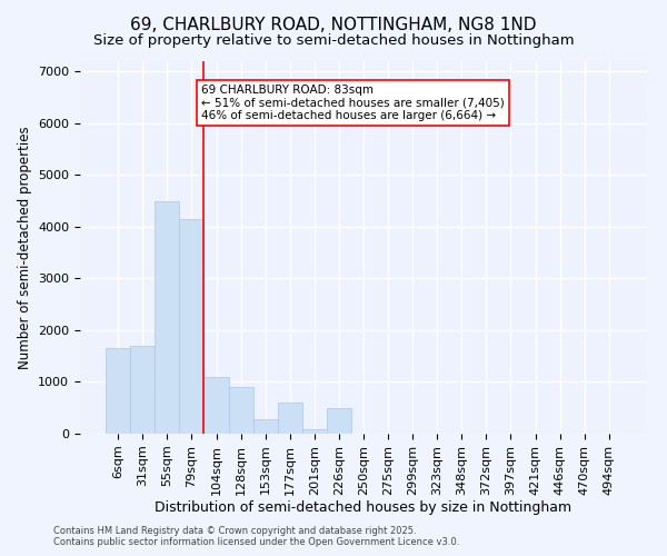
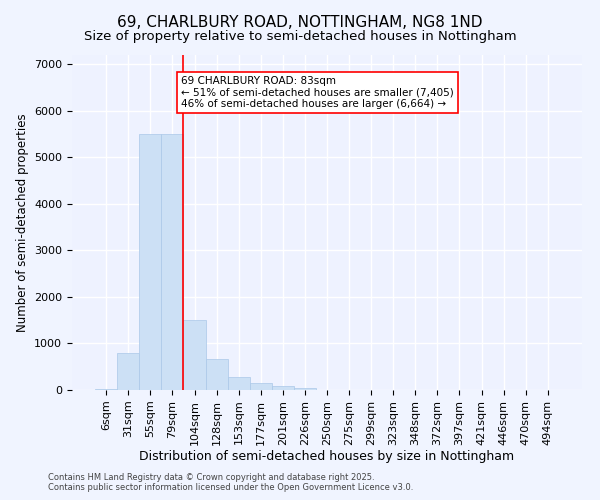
6sqm: 1650 -> 30
31sqm: 1700 -> 800
55sqm: 4500 -> 5500
79sqm: 4150 -> 5500
104sqm: 1100 -> 1500
128sqm: 900 -> 660
177sqm: 600 -> 150
226sqm: 500 -> 50
